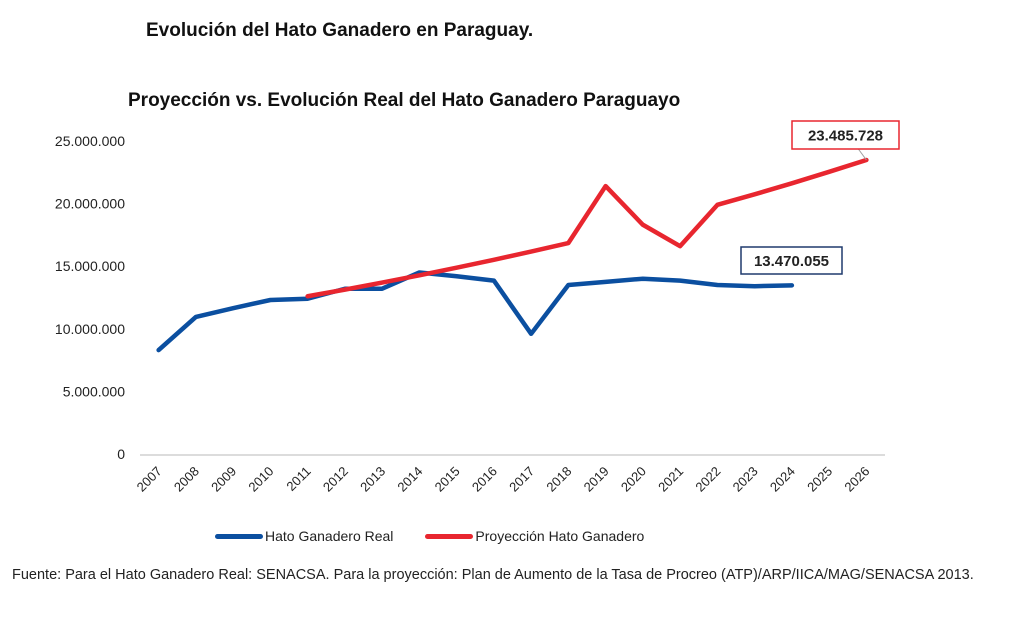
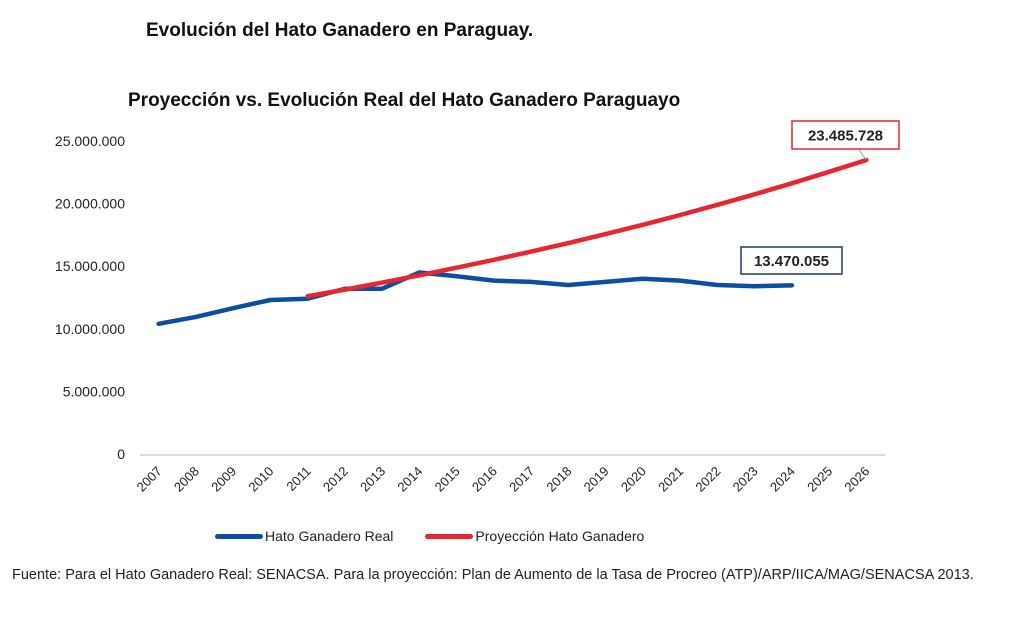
Hato Ganadero Real/2007: 8300000 -> 10400000
Hato Ganadero Real/2017: 9600000 -> 13800000
Proyección Hato Ganadero/2019: 21400000 -> 17600000
Proyección Hato Ganadero/2021: 16600000 -> 19100000
